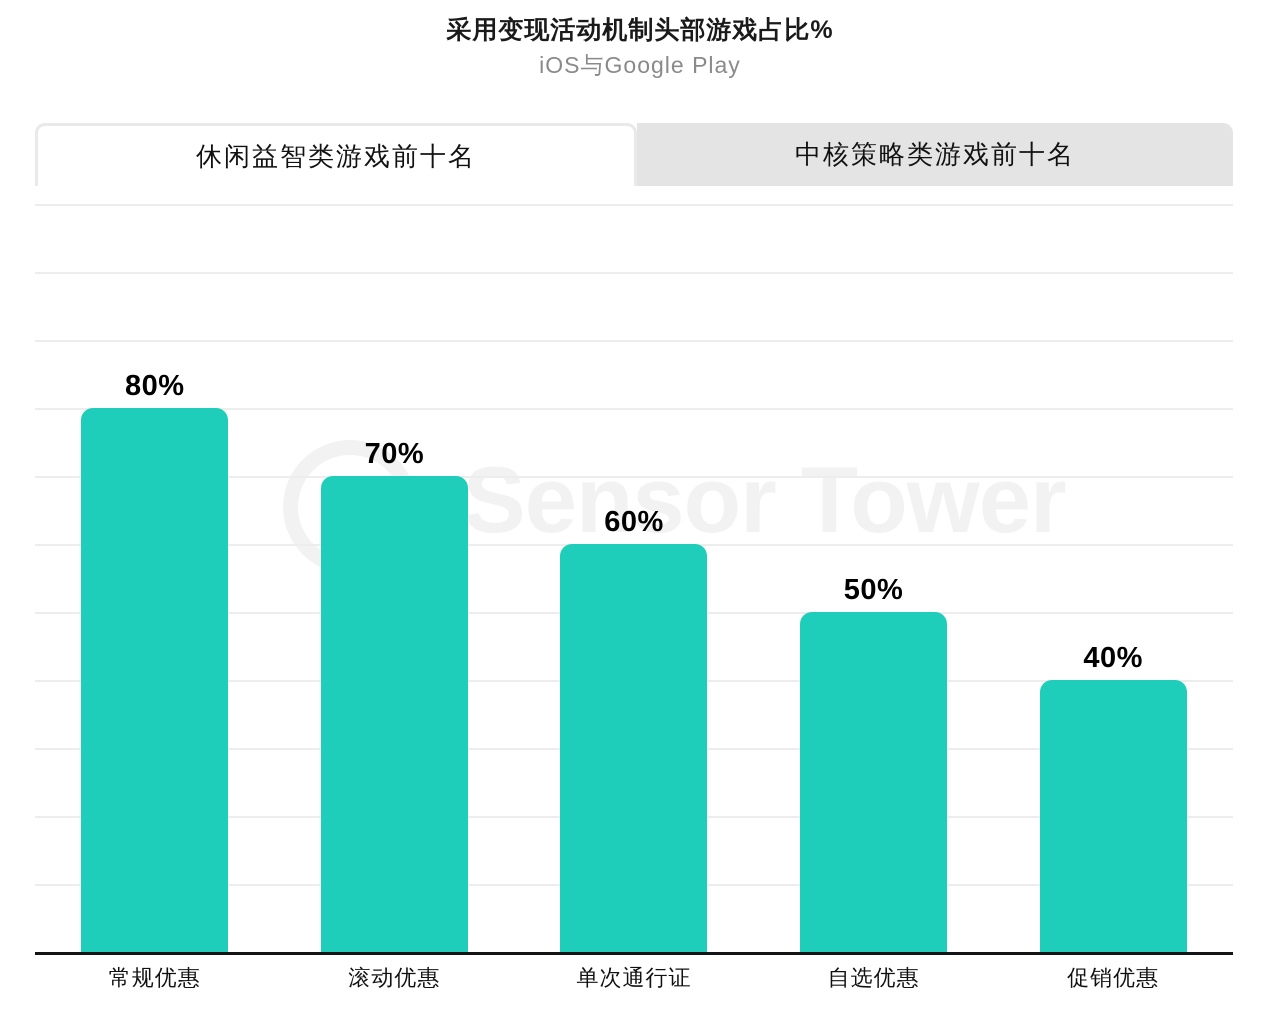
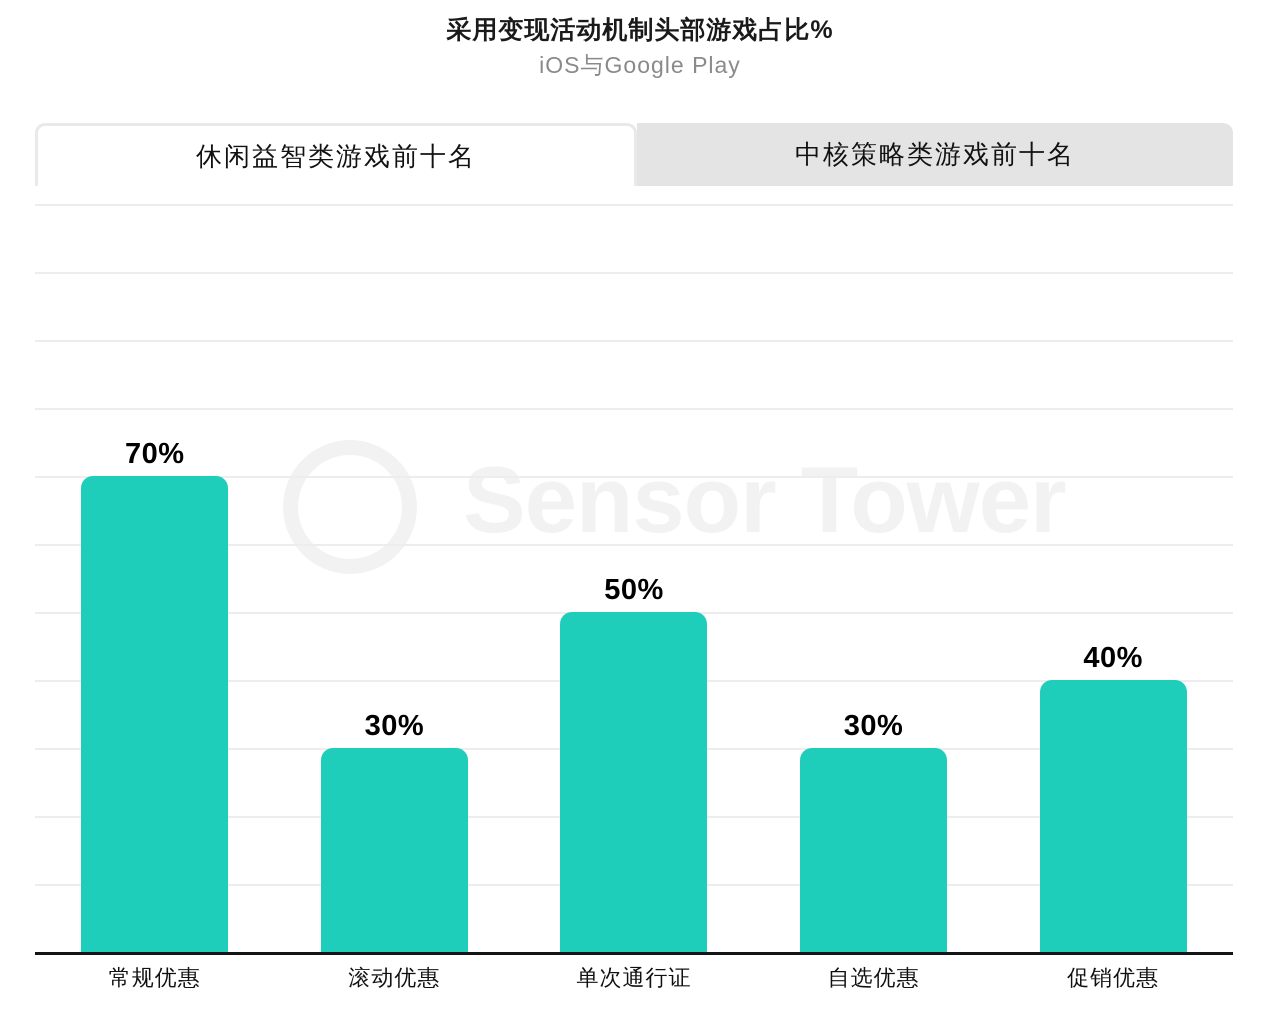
常规优惠: 80% -> 70%
滚动优惠: 70% -> 30%
单次通行证: 60% -> 50%
自选优惠: 50% -> 30%
